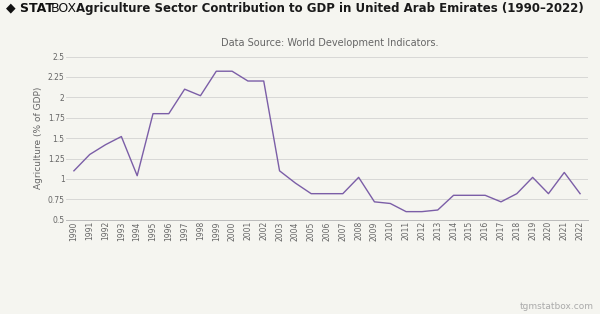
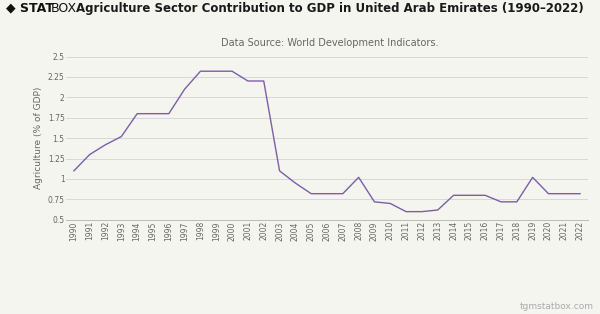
1994: 1.04 -> 1.80
1998: 2.02 -> 2.32
2018: 0.82 -> 0.72
2021: 1.08 -> 0.82
